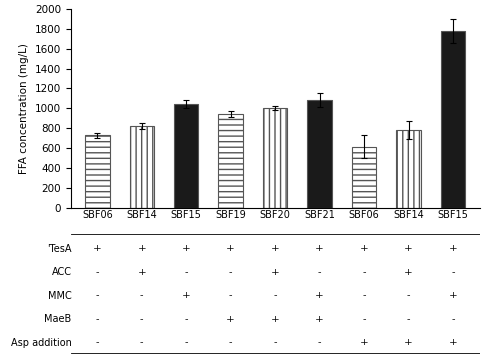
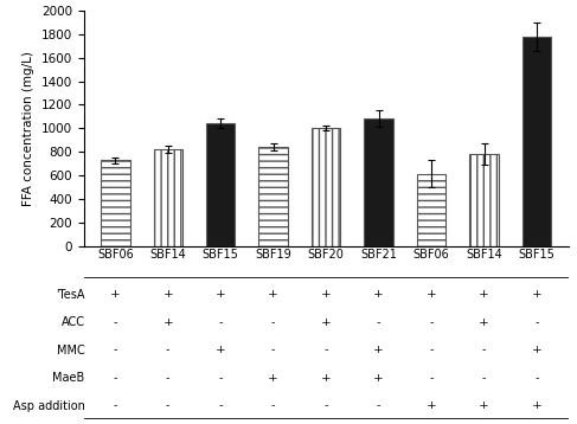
SBF19: 940 -> 840
